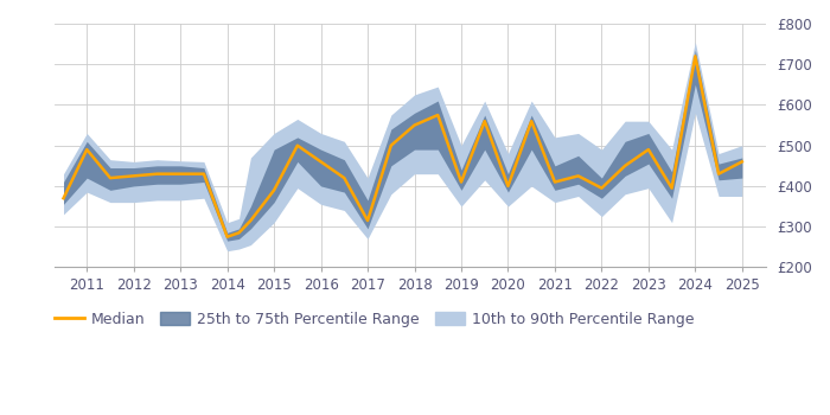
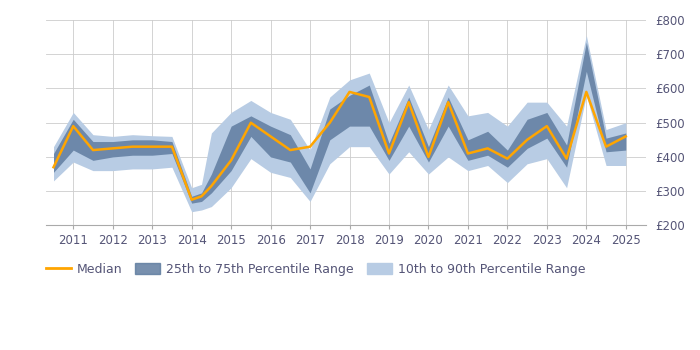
Median/2017: £315 -> £430
Median/2018: £550 -> £590
Median/2024: £720 -> £590
